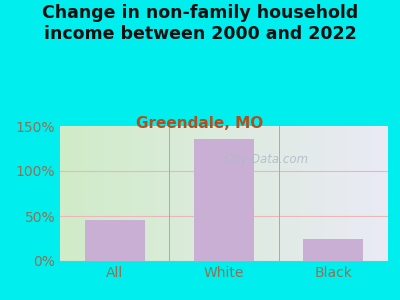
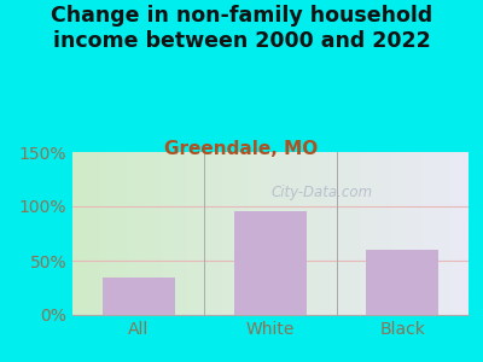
All: 46% -> 34%
White: 136% -> 96%
Black: 25% -> 60%
